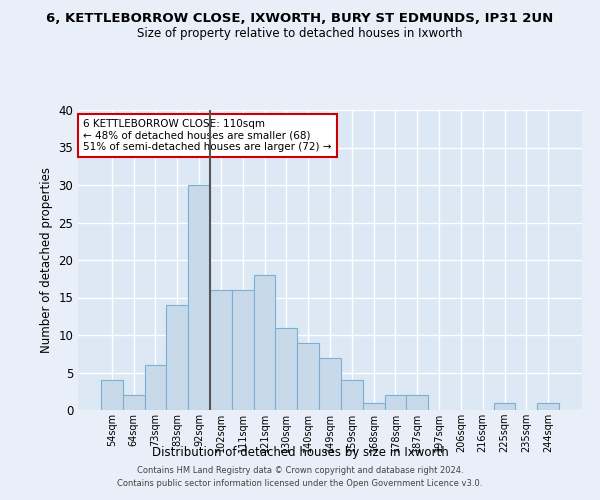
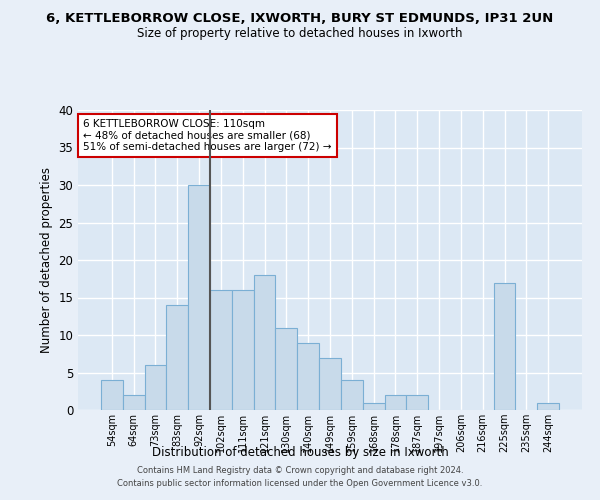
225sqm: 1 -> 17
